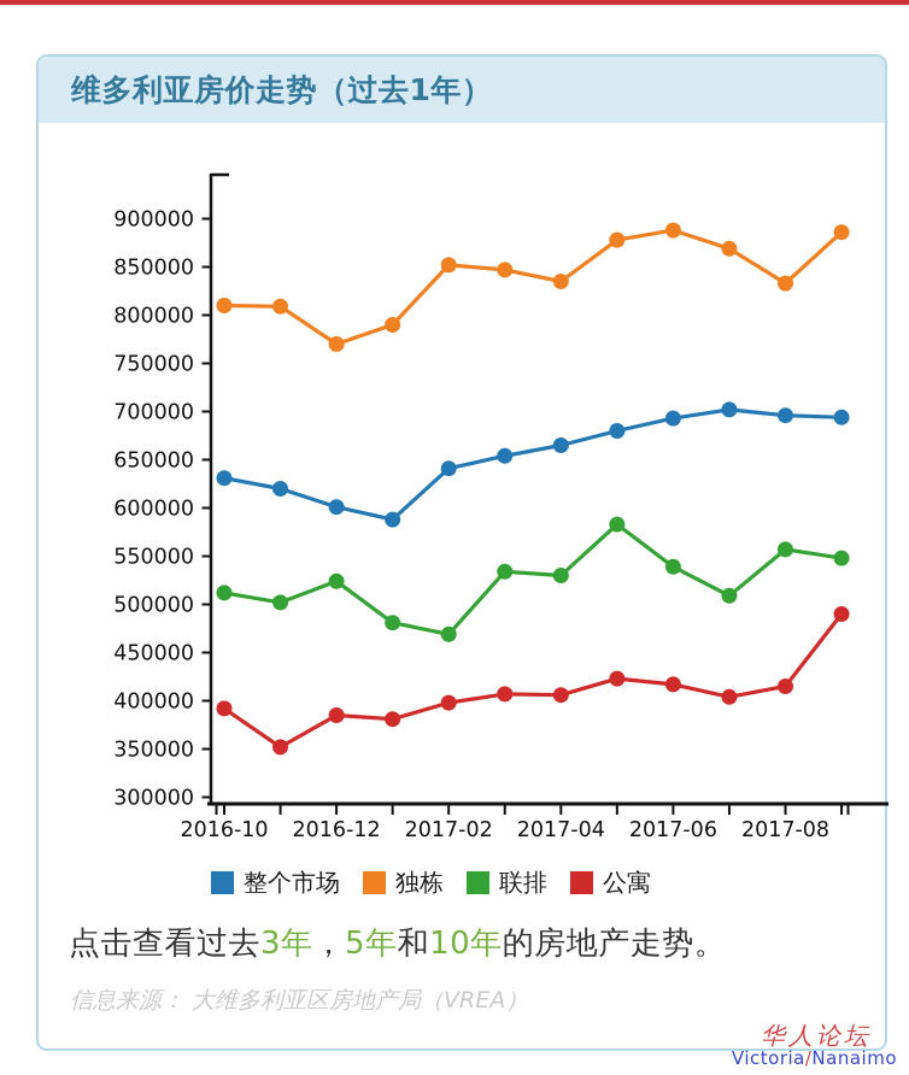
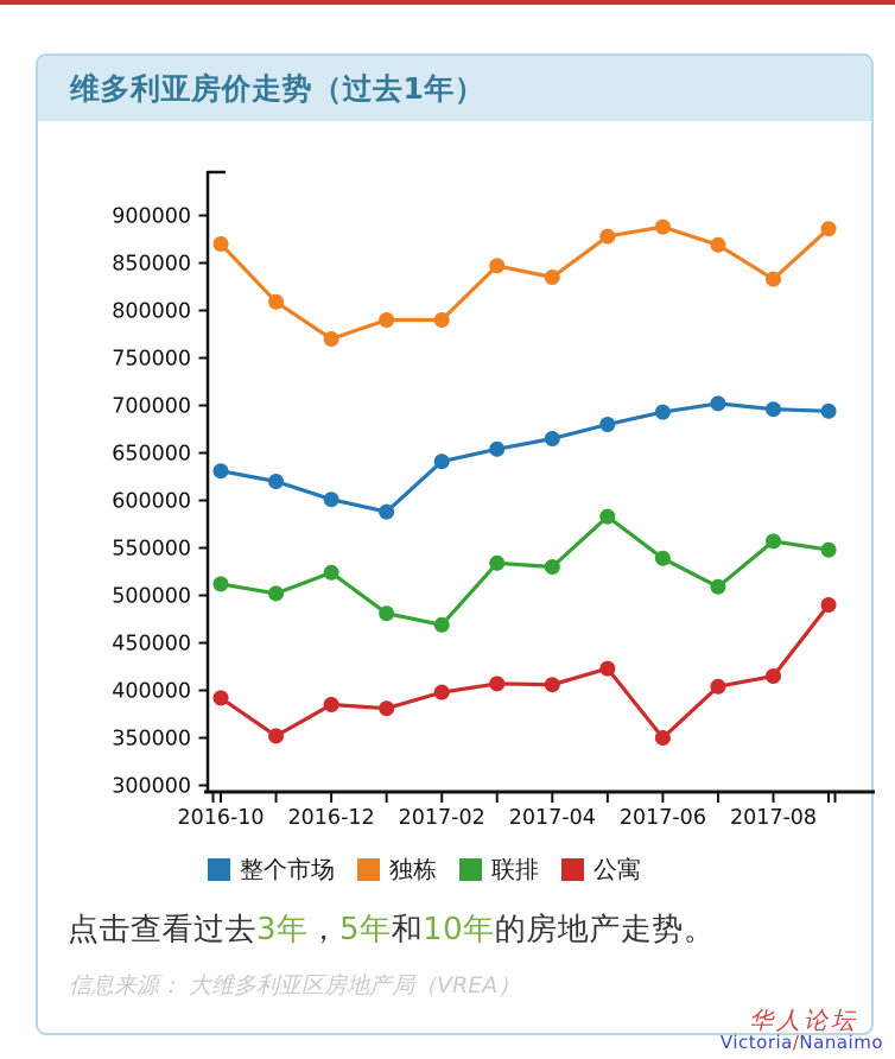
独栋/2016-10: 810000 -> 870000
独栋/2017-02: 850000 -> 790000
公寓/2017-06: 420000 -> 350000
